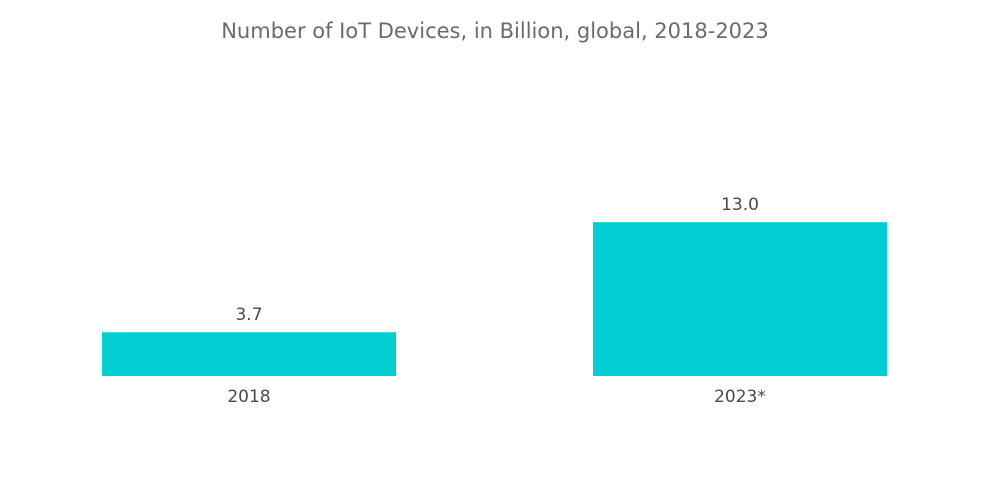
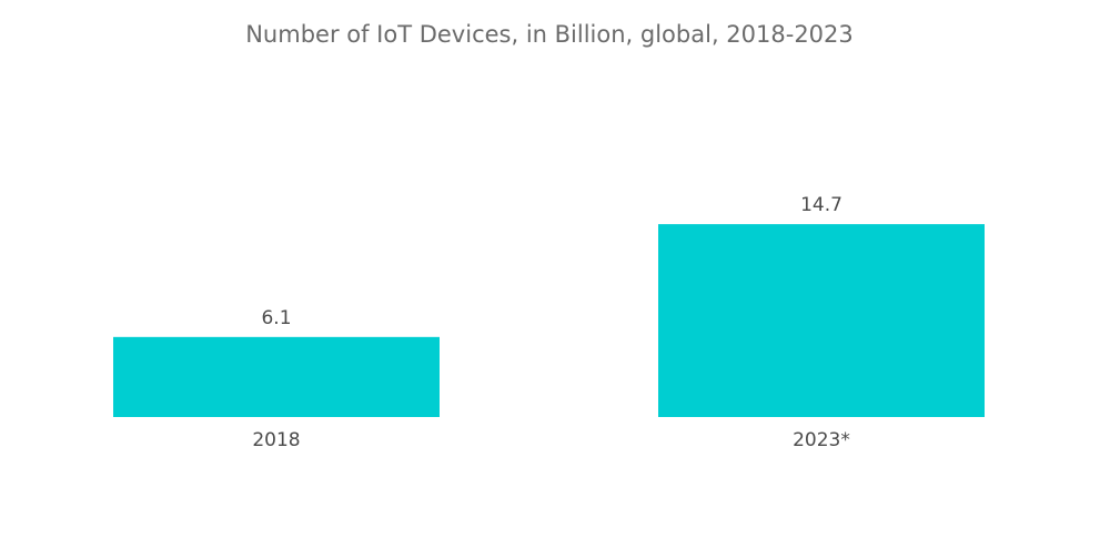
2018: 3.7 -> 6.1
2023*: 13.0 -> 14.7
